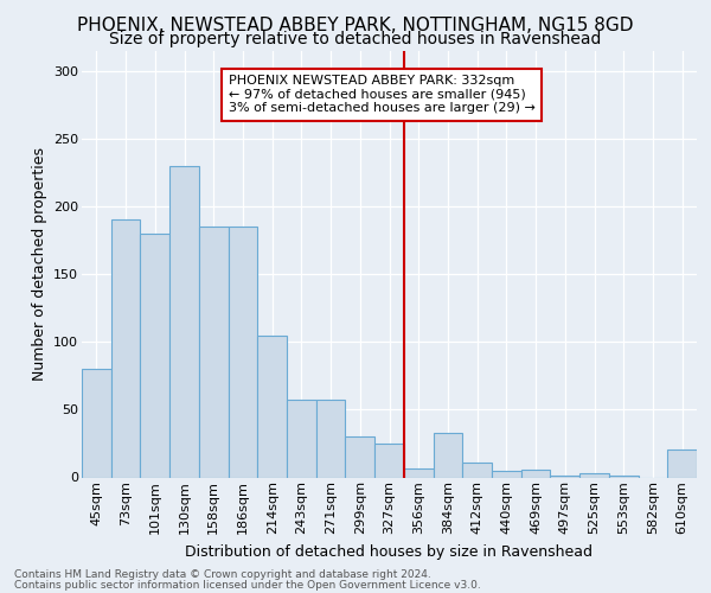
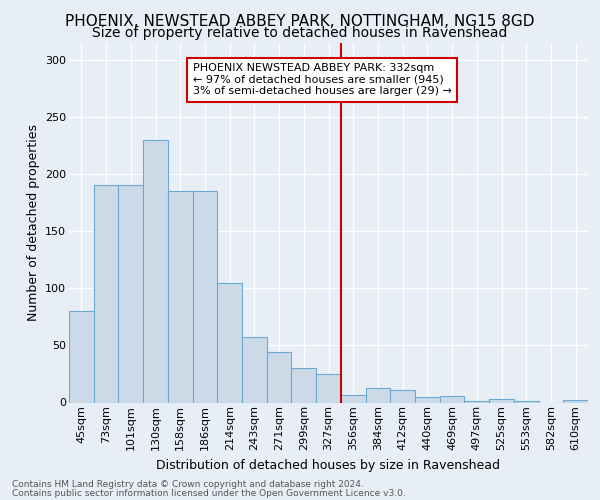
101sqm: 180 -> 190
271sqm: 57 -> 44
384sqm: 33 -> 13
610sqm: 21 -> 2
